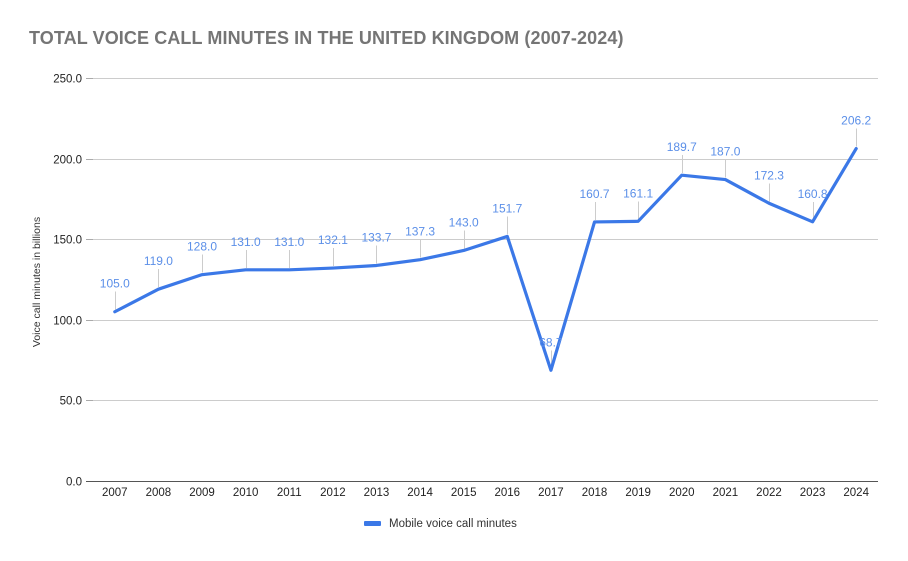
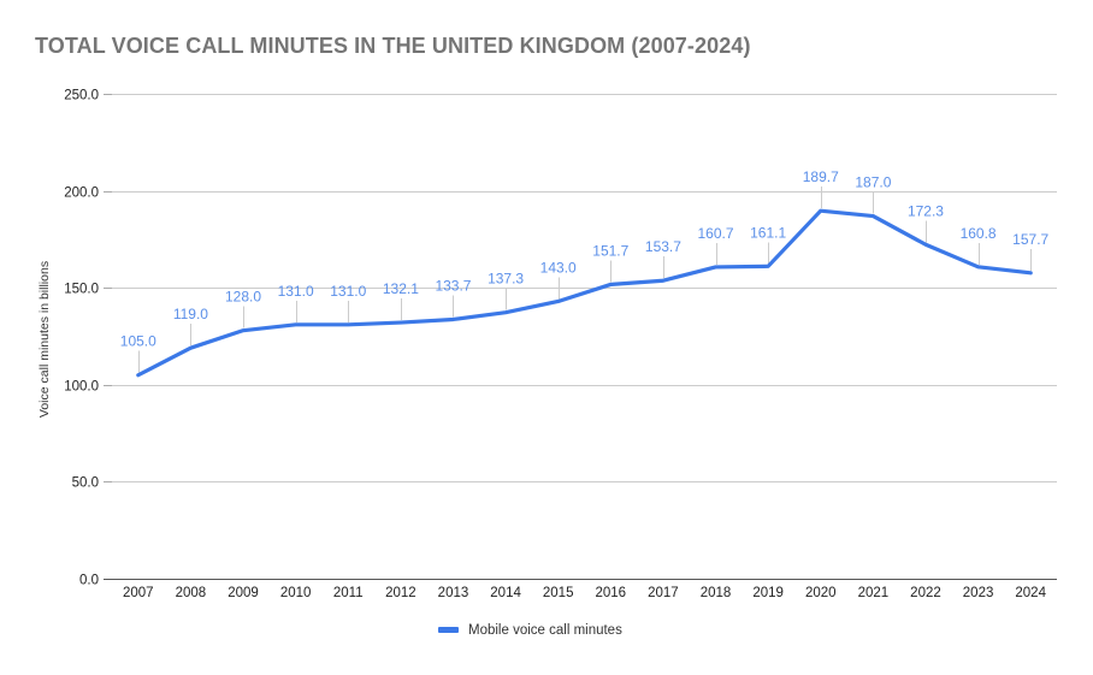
2017: 68.7 -> 153.7
2024: 206.2 -> 157.7
